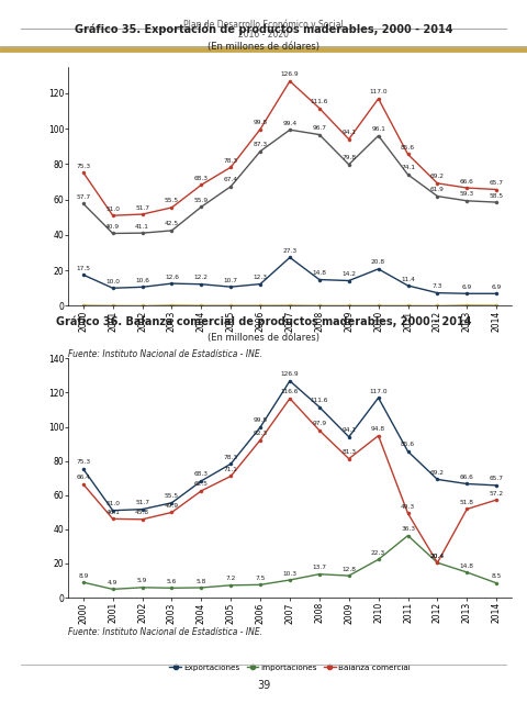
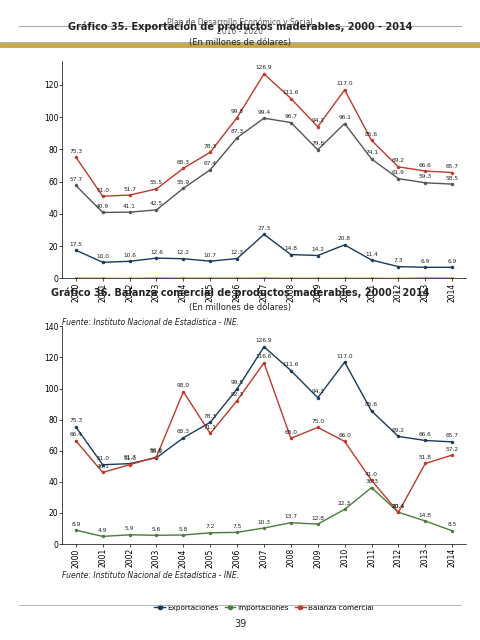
Balanza comercial/2002: 46 -> 51
Balanza comercial/2003: 50 -> 56
Balanza comercial/2004: 62 -> 98
Balanza comercial/2008: 98 -> 68
Balanza comercial/2009: 81 -> 75
Balanza comercial/2010: 95 -> 66
Balanza comercial/2011: 49 -> 41
